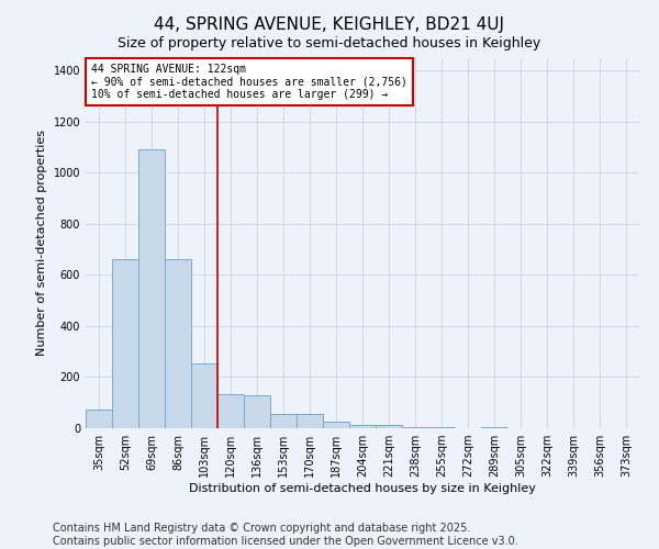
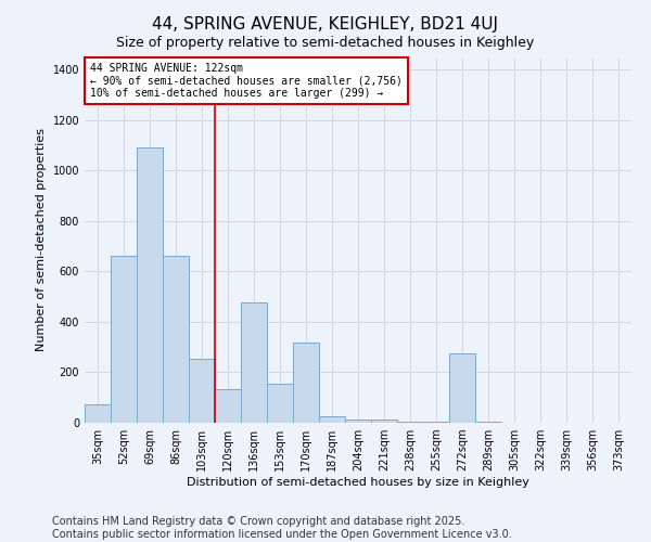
136sqm: 130 -> 475
153sqm: 55 -> 155
170sqm: 55 -> 320
272sqm: 2 -> 275
